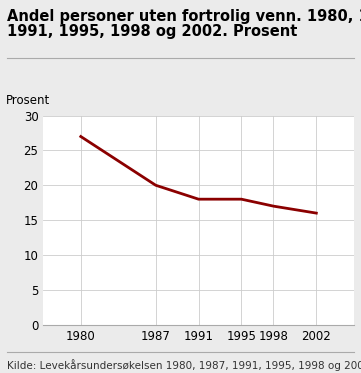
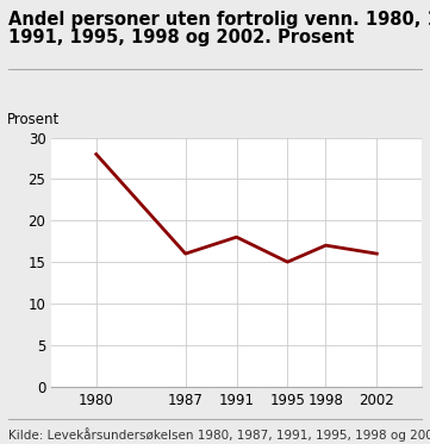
1980: 27 -> 28
1987: 20 -> 16
1995: 18 -> 15
